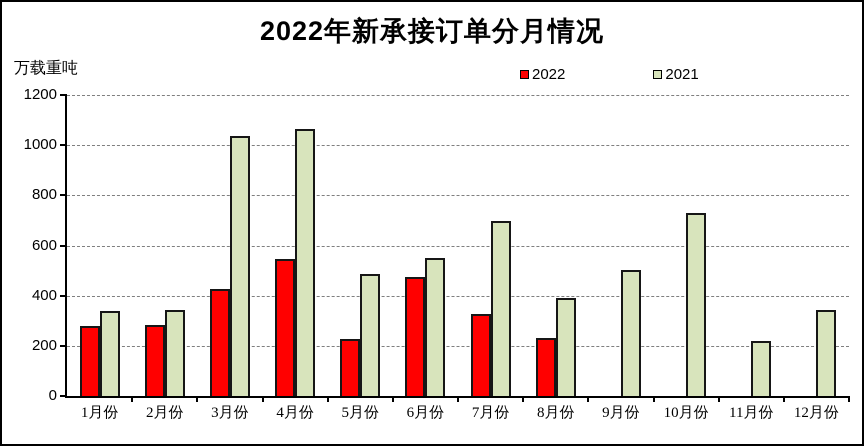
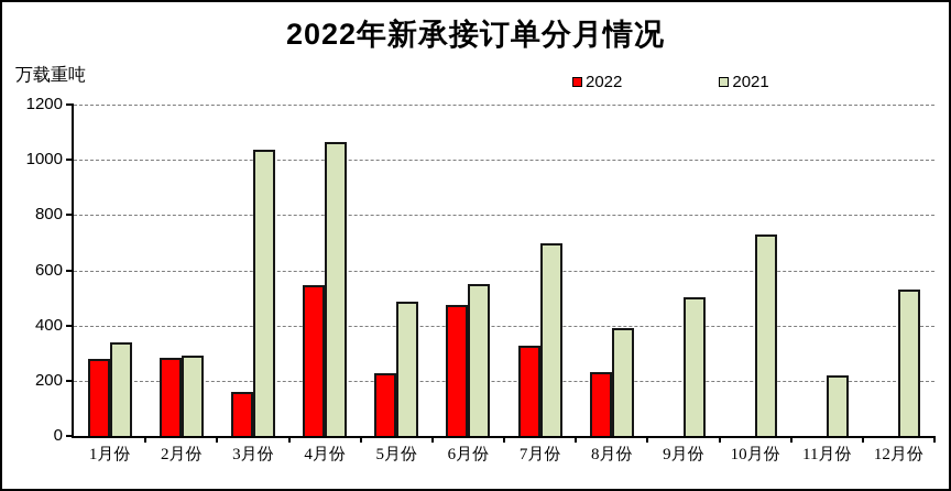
2021/2月份: 340 -> 290
2022/3月份: 430 -> 160
2021/12月份: 340 -> 530
